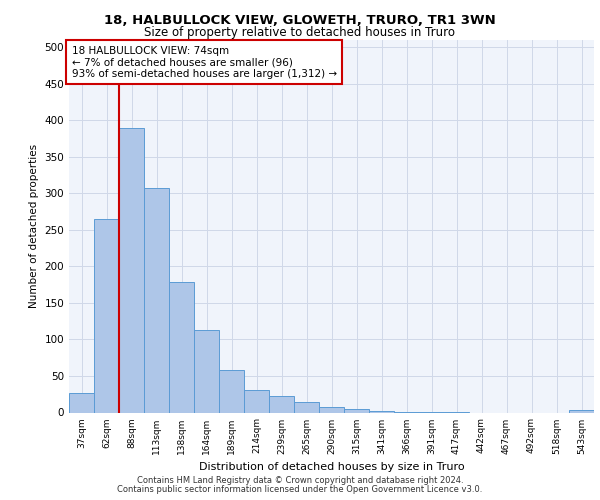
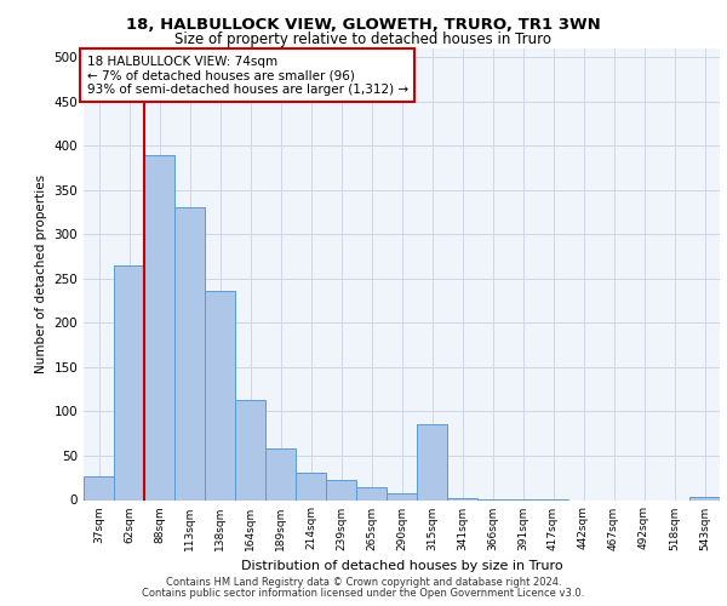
113sqm: 307 -> 330
138sqm: 178 -> 236
315sqm: 5 -> 86
